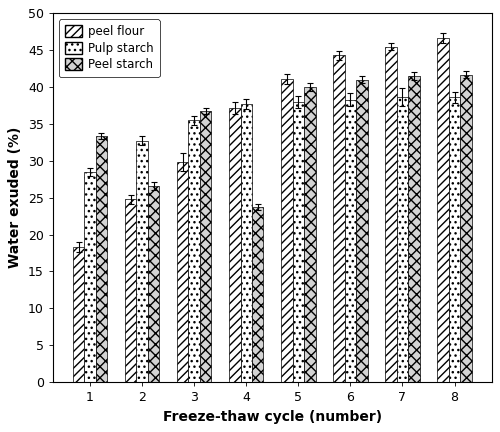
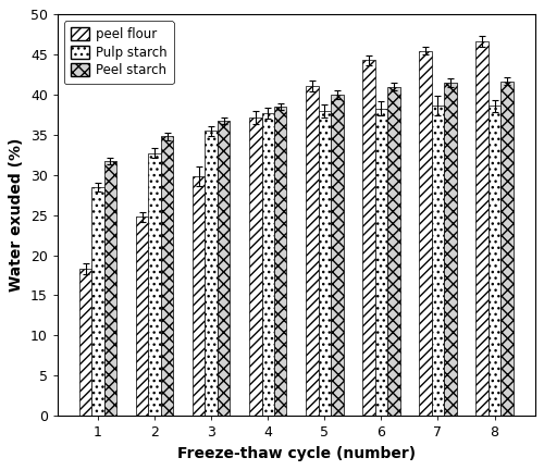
Peel starch/1: 33.4 -> 31.8
Peel starch/2: 26.6 -> 34.8
Peel starch/4: 23.8 -> 38.5
